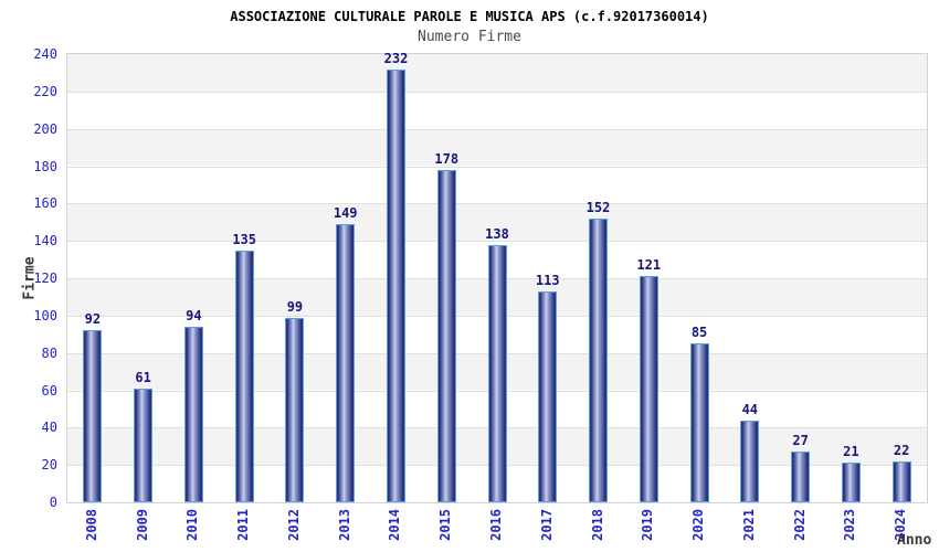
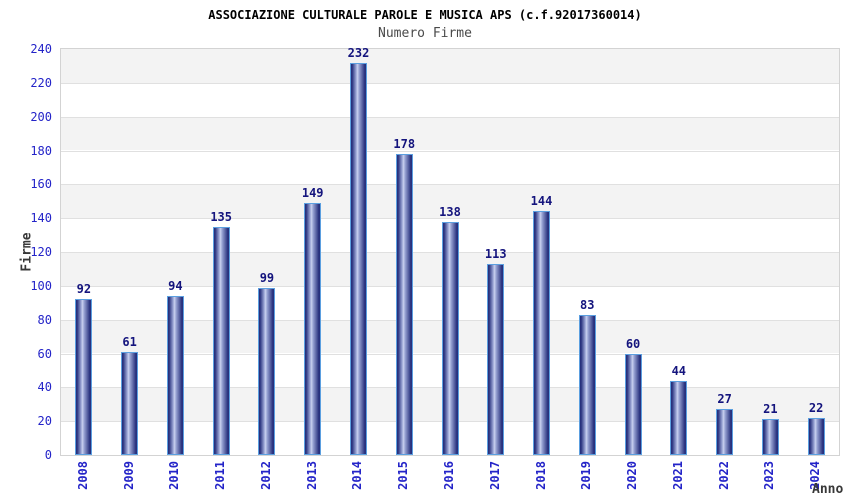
2018: 152 -> 144
2019: 121 -> 83
2020: 85 -> 60
